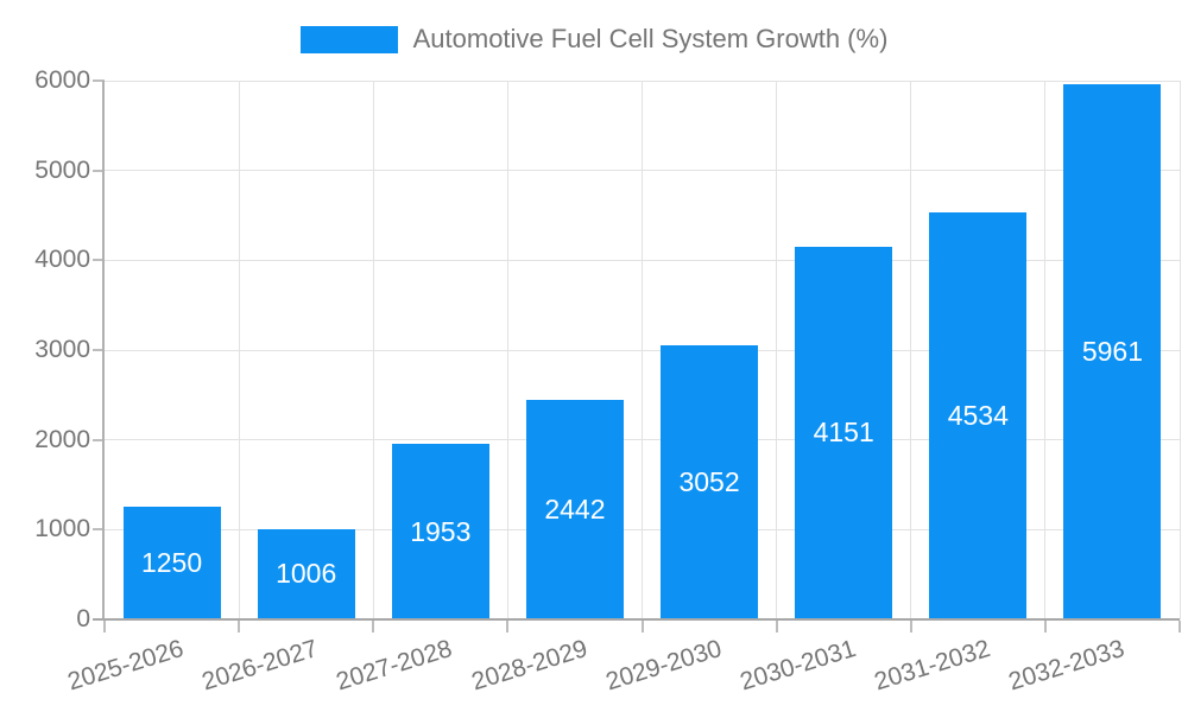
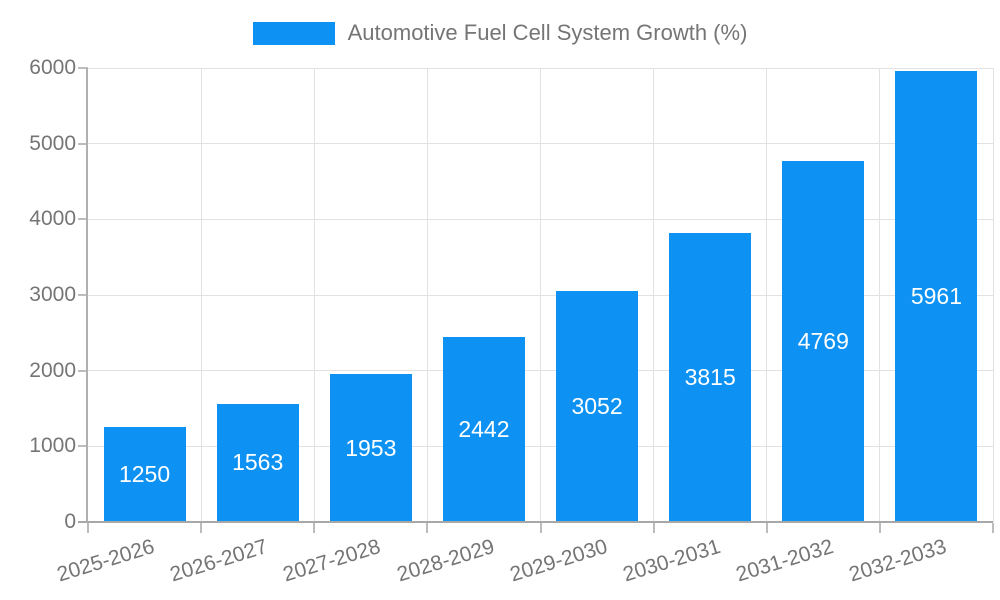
2026-2027: 1006 -> 1563
2030-2031: 4151 -> 3815
2031-2032: 4534 -> 4769
